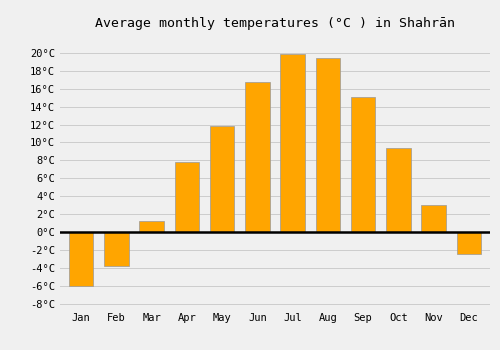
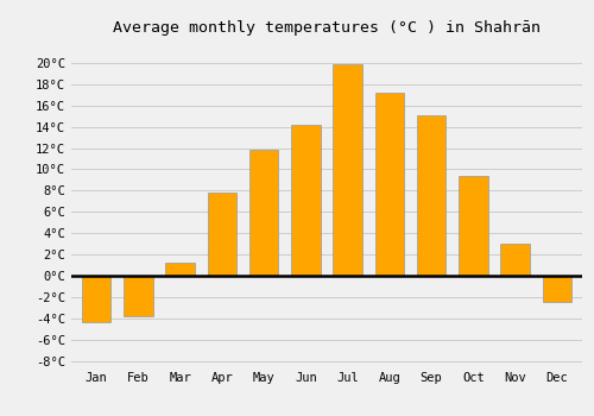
Jan: -6.0°C -> -4.4°C
Jun: 16.7°C -> 14.2°C
Aug: 19.4°C -> 17.2°C
